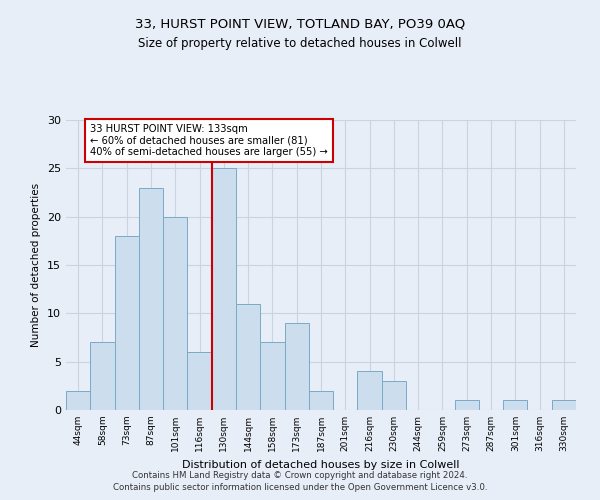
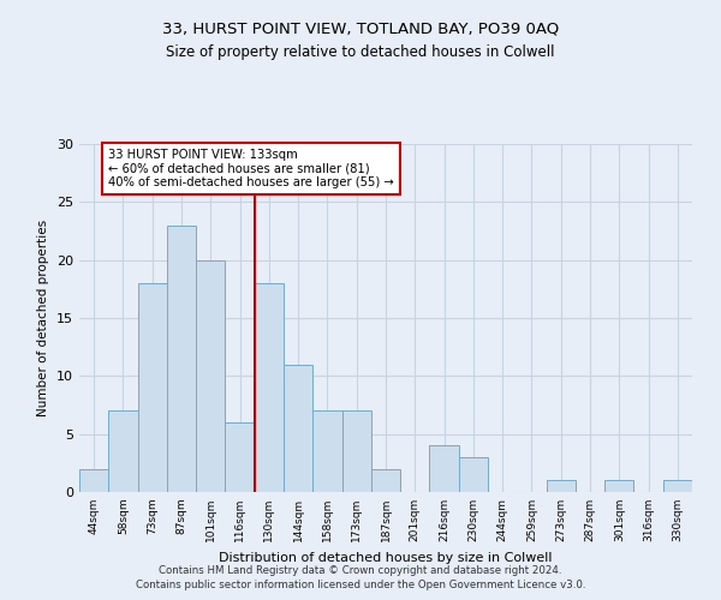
130sqm: 25 -> 18
173sqm: 9 -> 7
